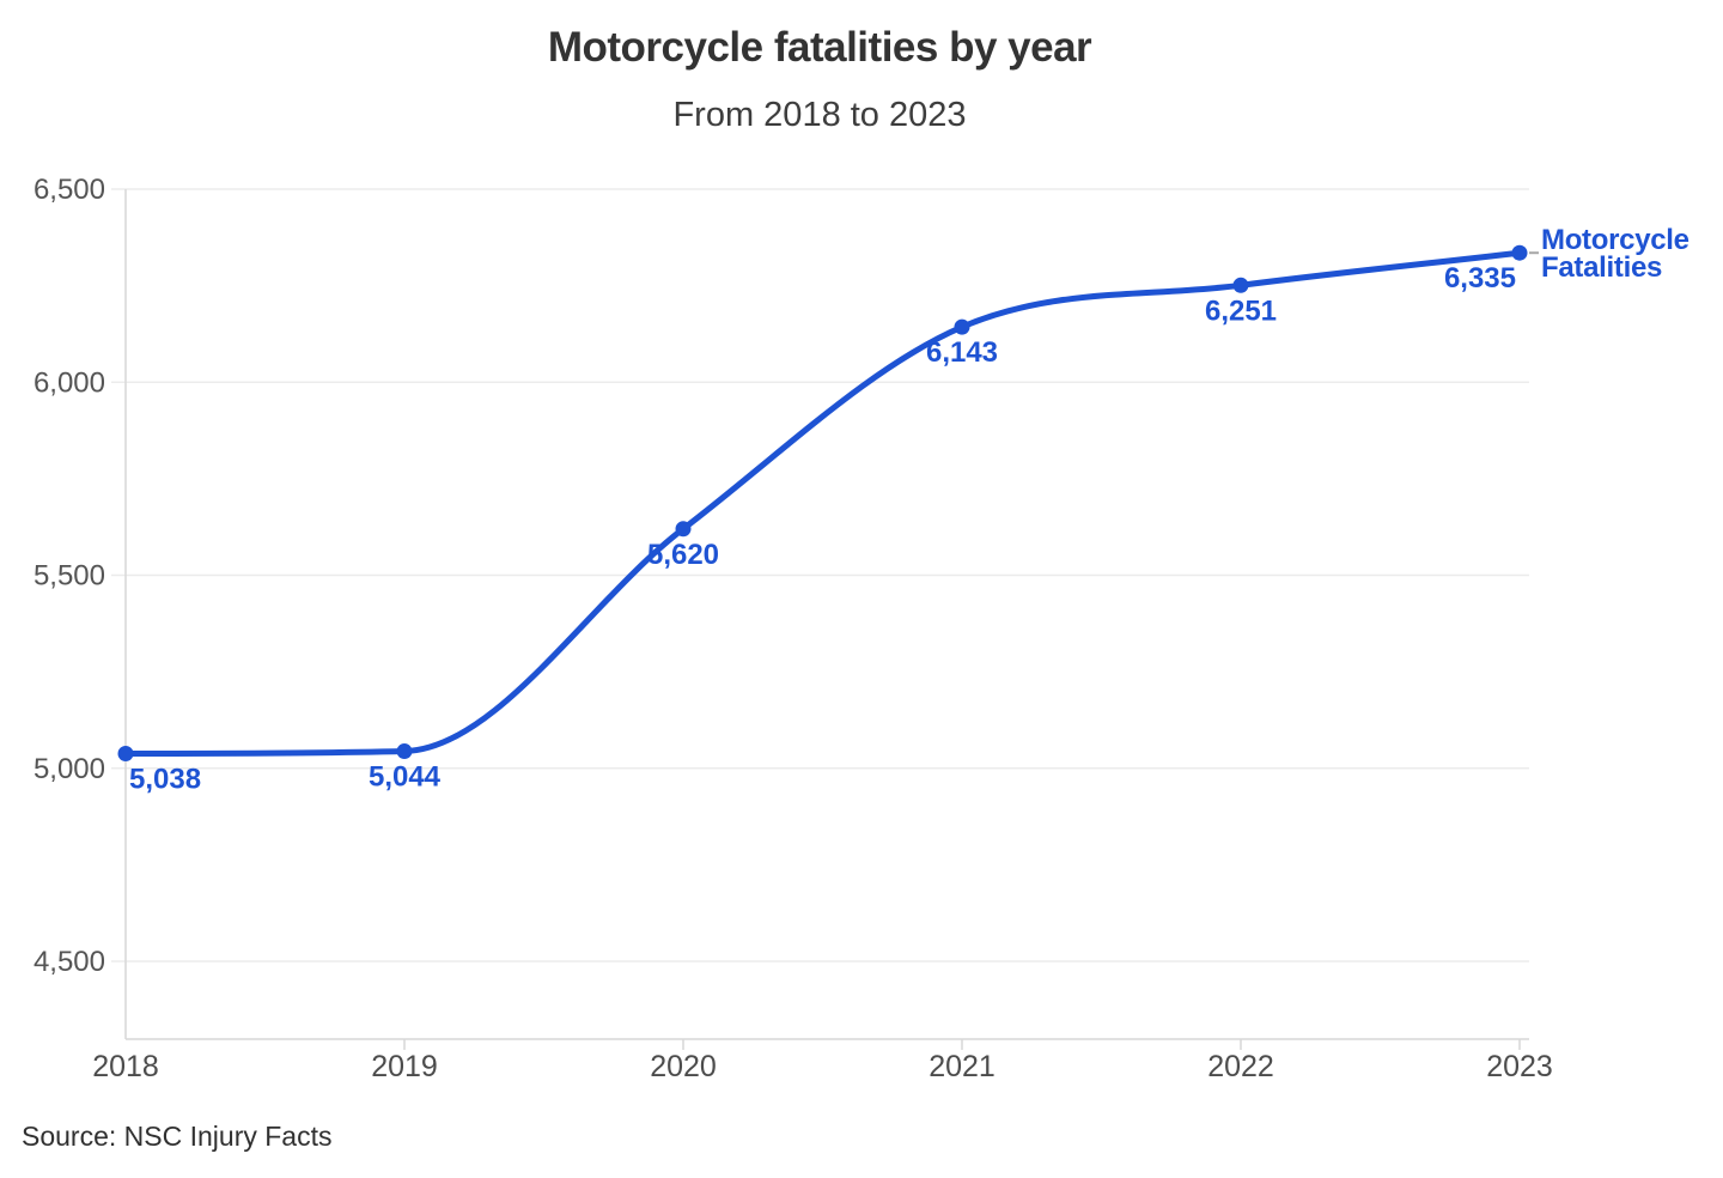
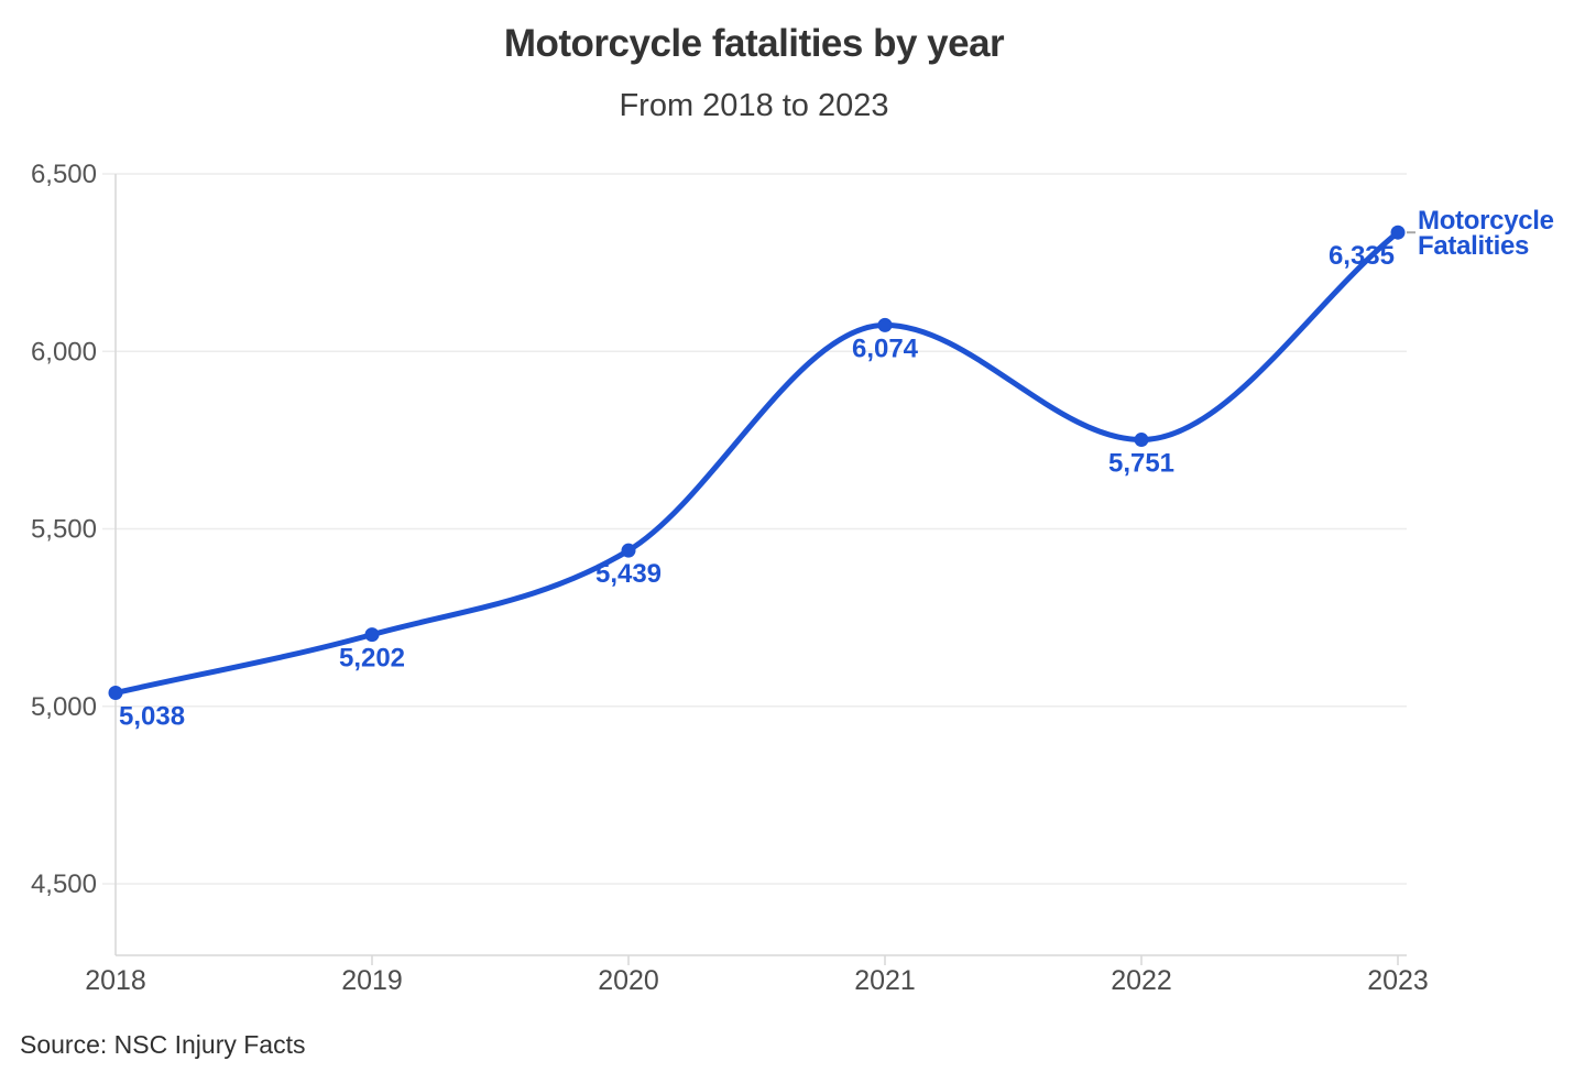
2019: 5,044 -> 5,202
2020: 5,620 -> 5,439
2021: 6,143 -> 6,074
2022: 6,251 -> 5,751
